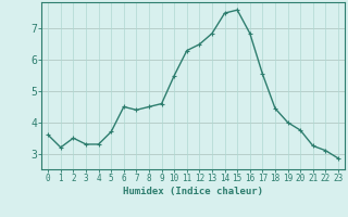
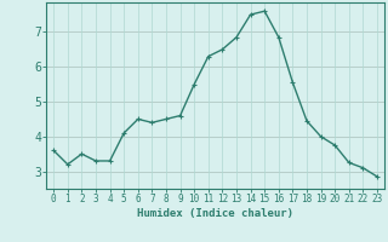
5: 3.70 -> 4.10
